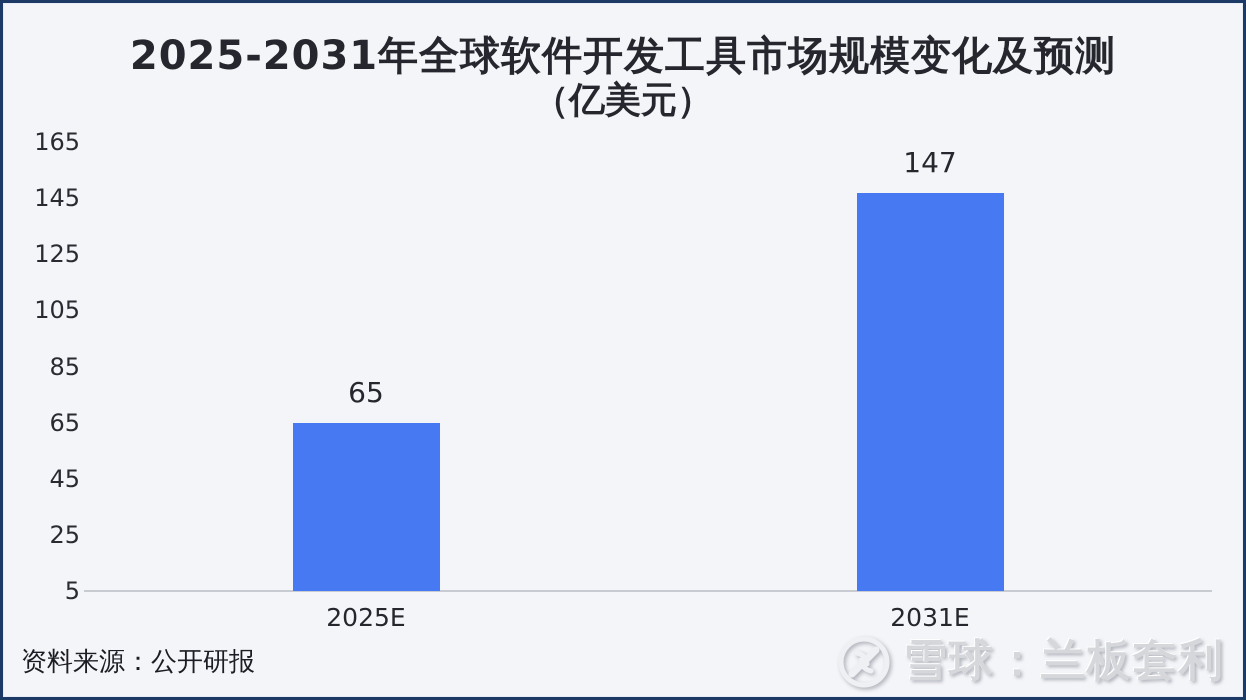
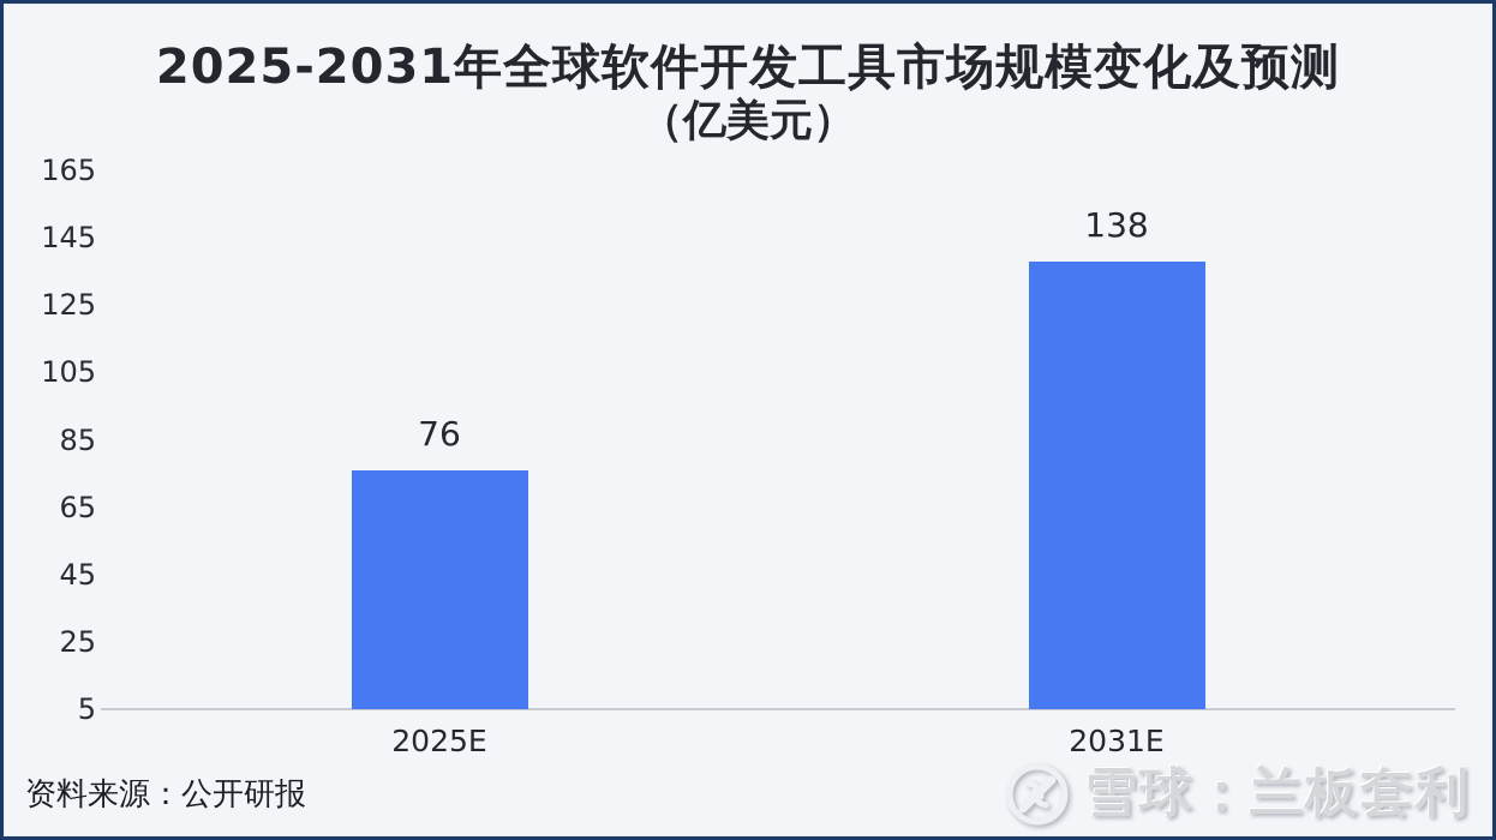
2025E: 65 -> 76
2031E: 147 -> 138
